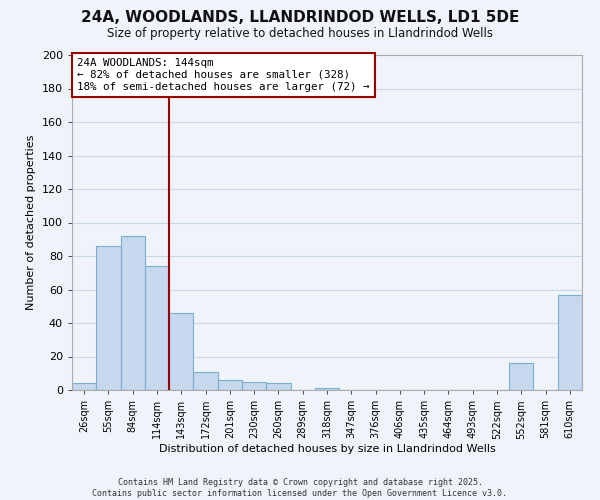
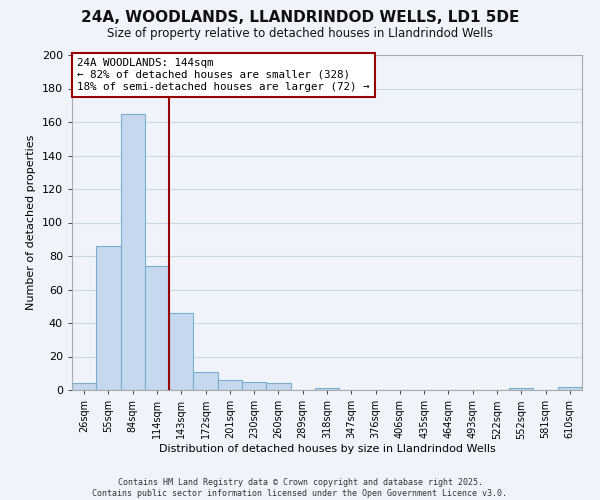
84sqm: 92 -> 165
552sqm: 16 -> 1
610sqm: 57 -> 2
